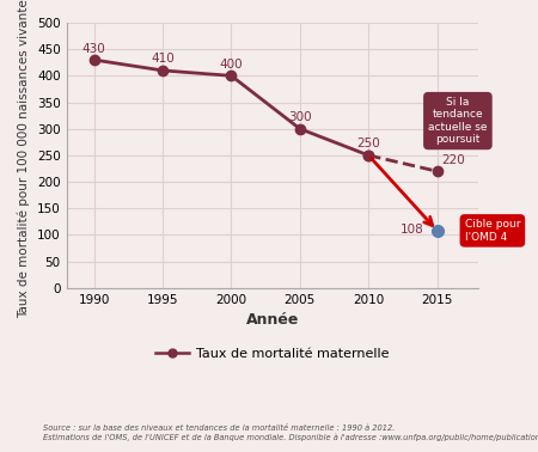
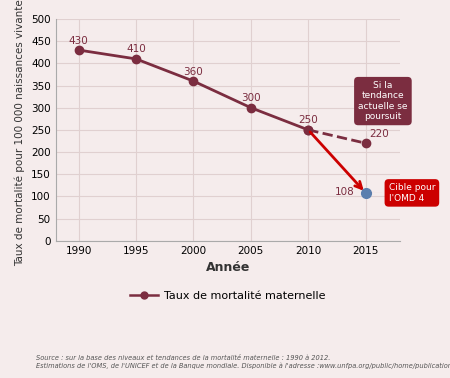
2000: 400 -> 360
